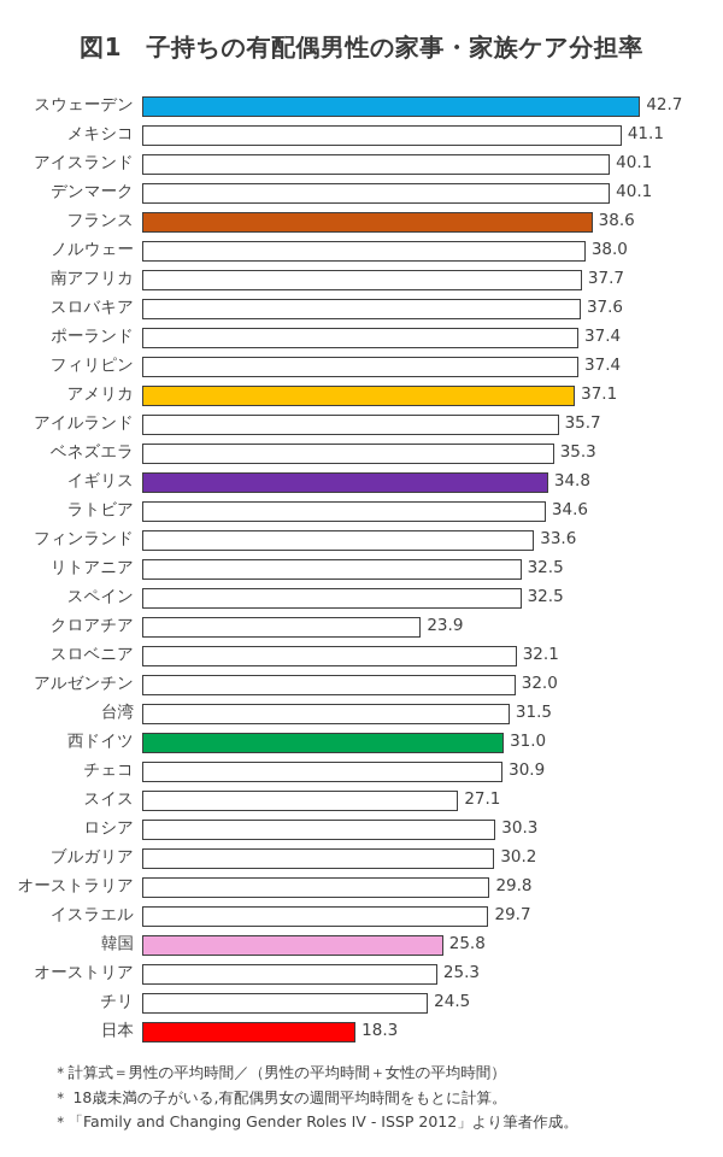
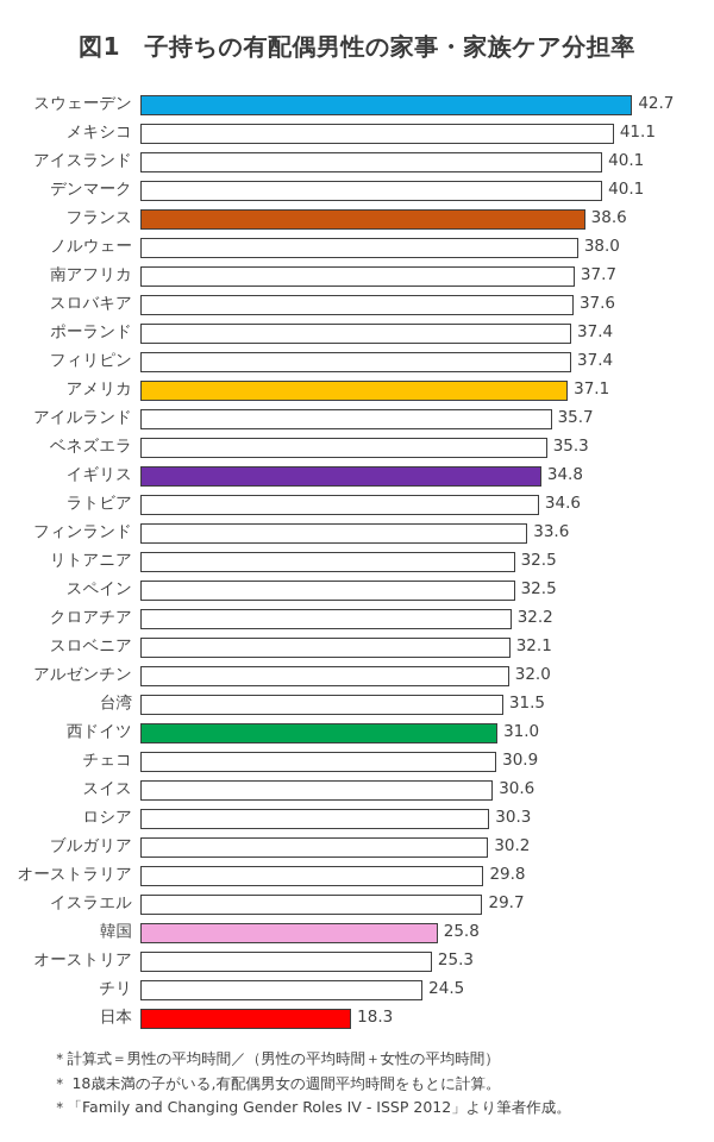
クロアチア: 23.9 -> 32.2
スイス: 27.1 -> 30.6
